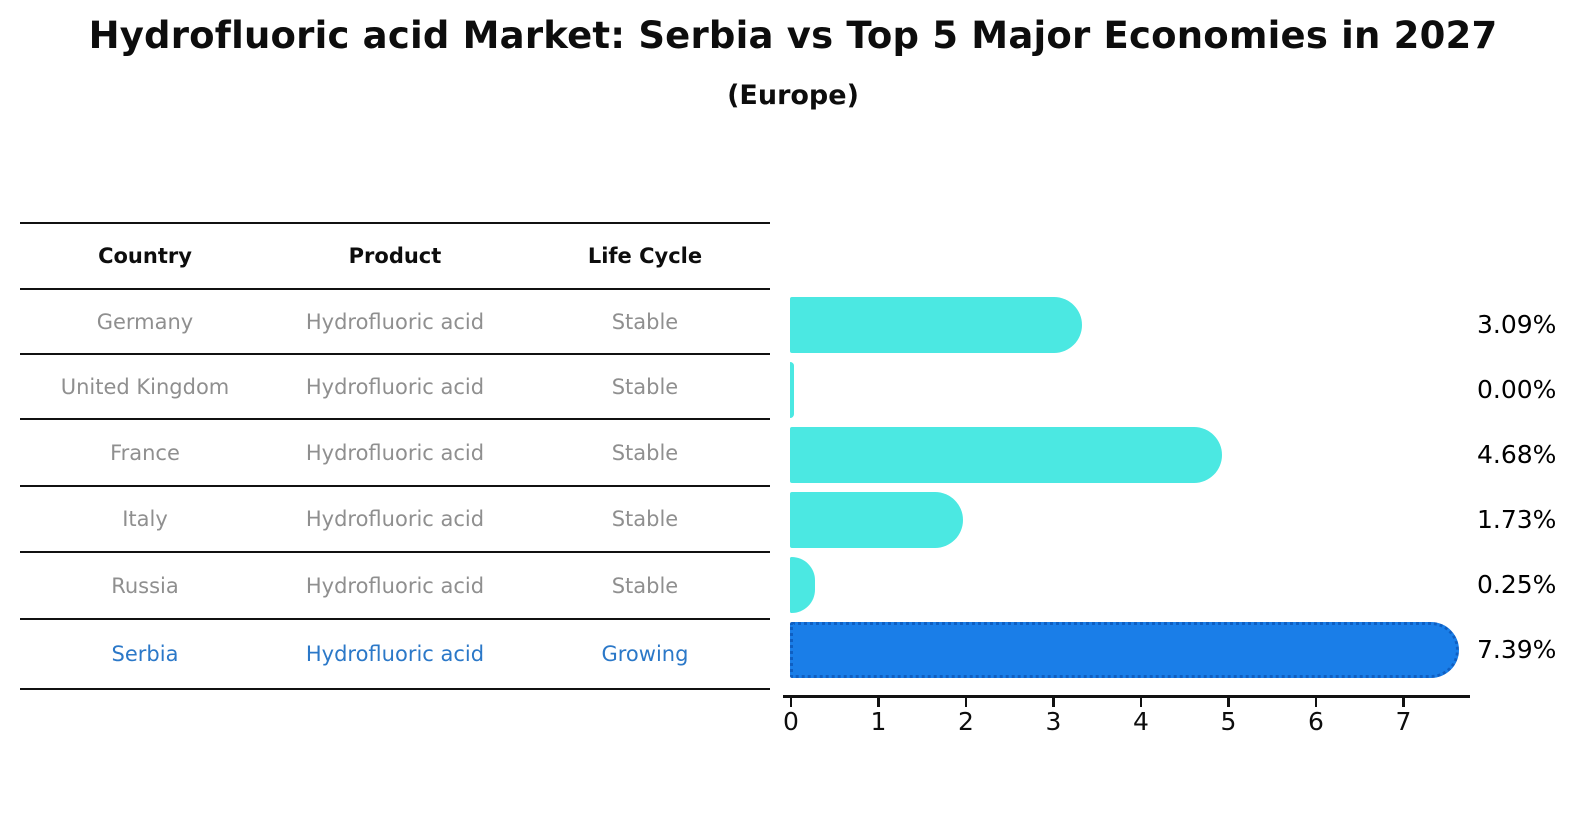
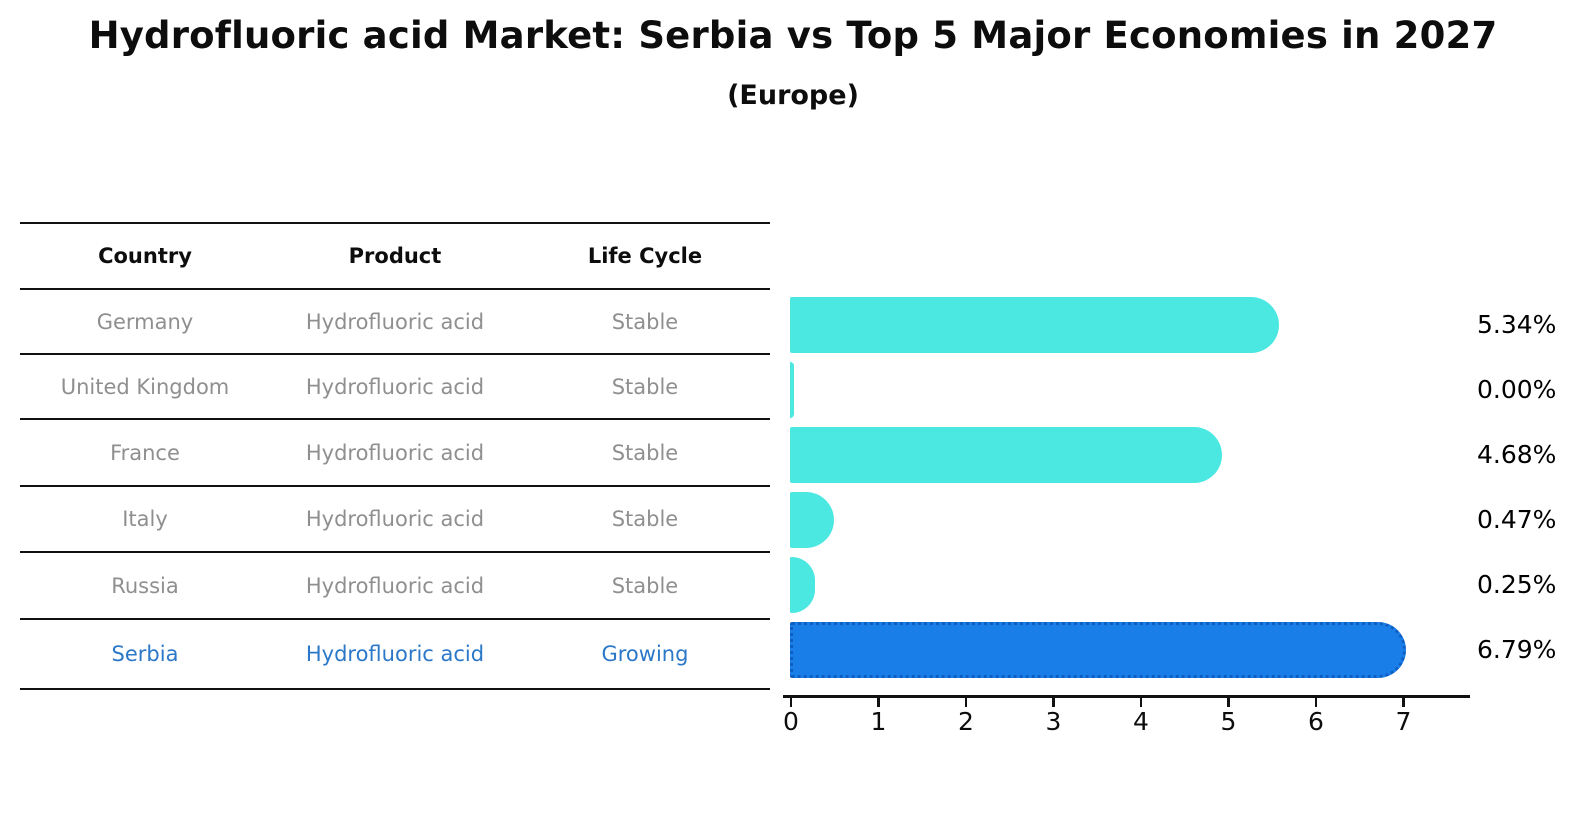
Germany: 3.09% -> 5.34%
Italy: 1.73% -> 0.47%
Serbia: 7.39% -> 6.79%
